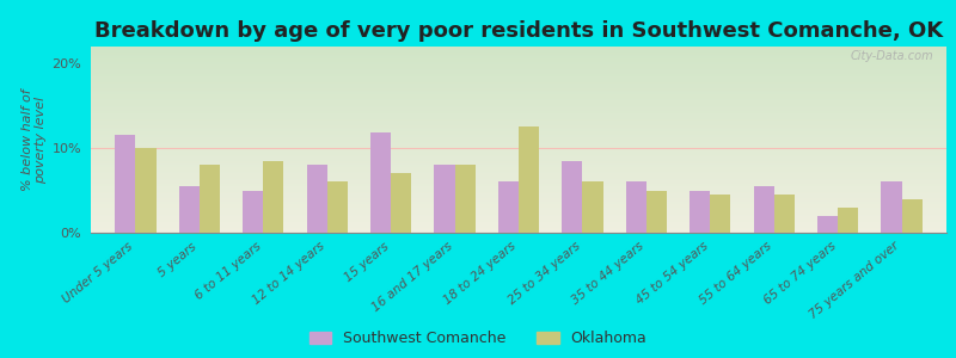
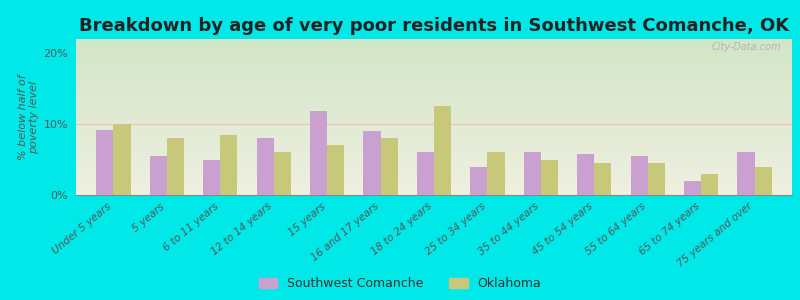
Southwest Comanche/Under 5 years: 11.5% -> 9.2%
Southwest Comanche/16 and 17 years: 8.0% -> 9.0%
Southwest Comanche/25 to 34 years: 8.5% -> 4.0%
Southwest Comanche/45 to 54 years: 5.0% -> 5.8%
